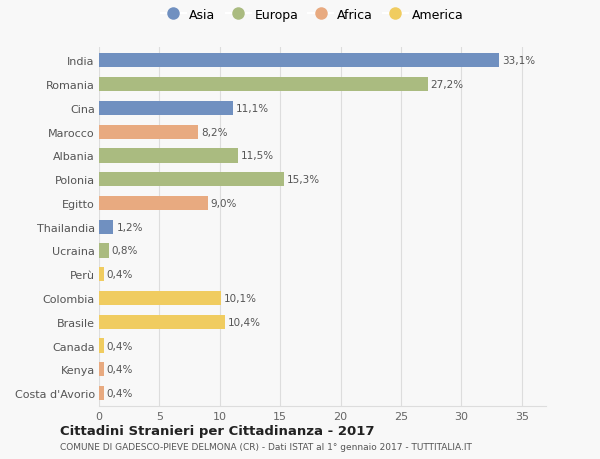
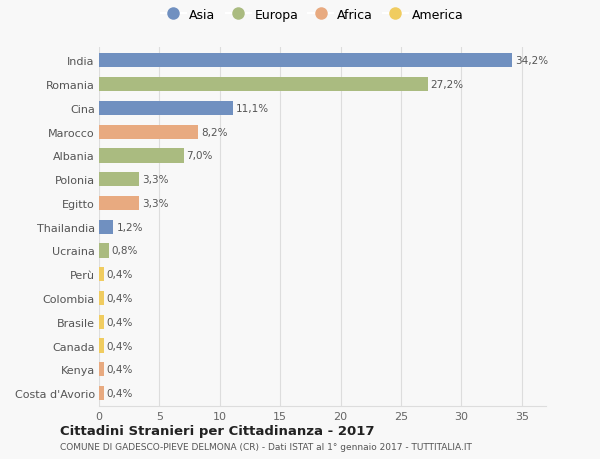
India: 33,1% -> 34,2%
Albania: 11,5% -> 7,0%
Polonia: 15,3% -> 3,3%
Egitto: 9,0% -> 3,3%
Colombia: 10,1% -> 0,4%
Brasile: 10,4% -> 0,4%
